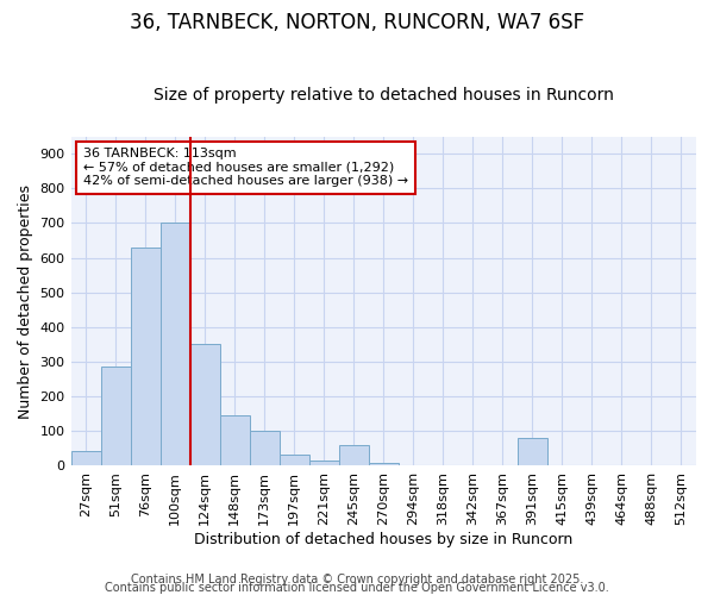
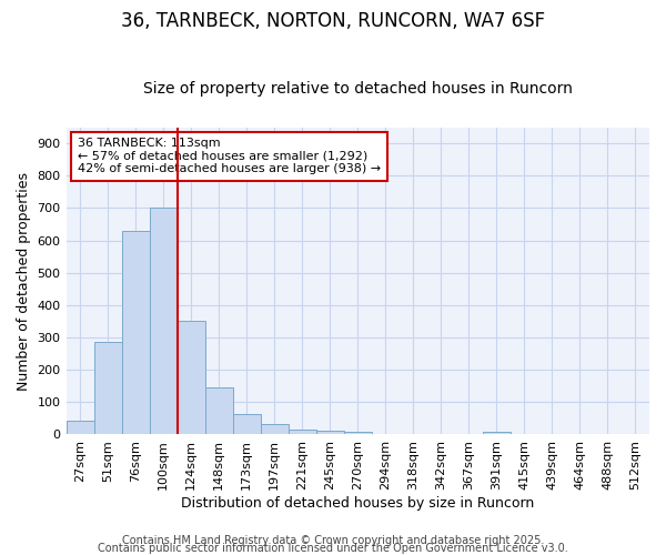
173sqm: 100 -> 65
245sqm: 60 -> 12
391sqm: 80 -> 8
